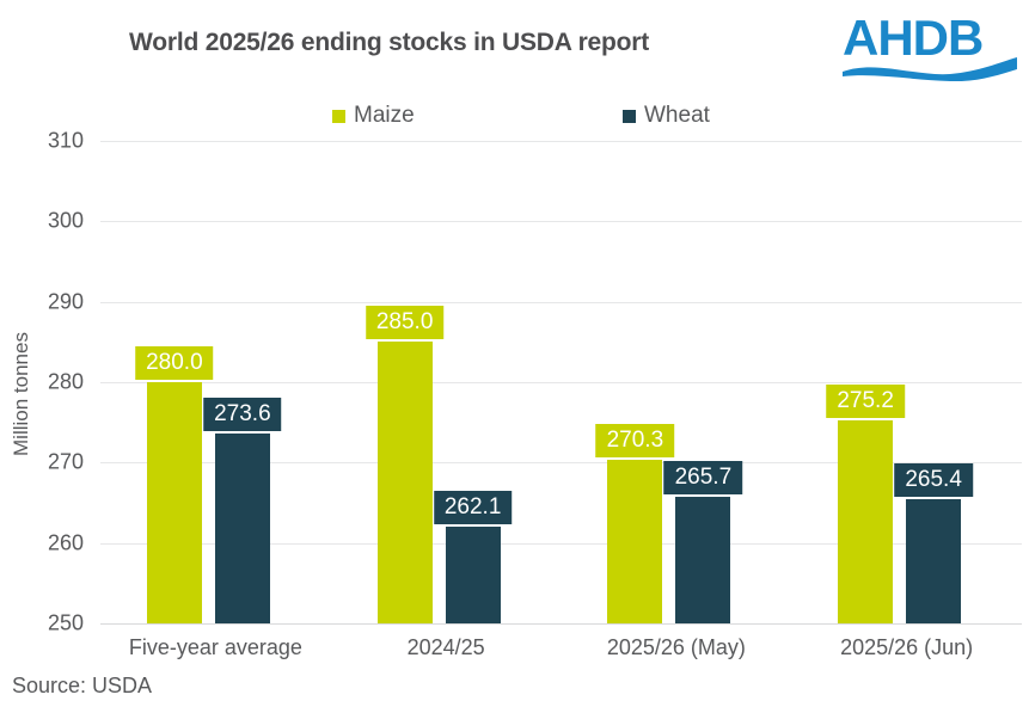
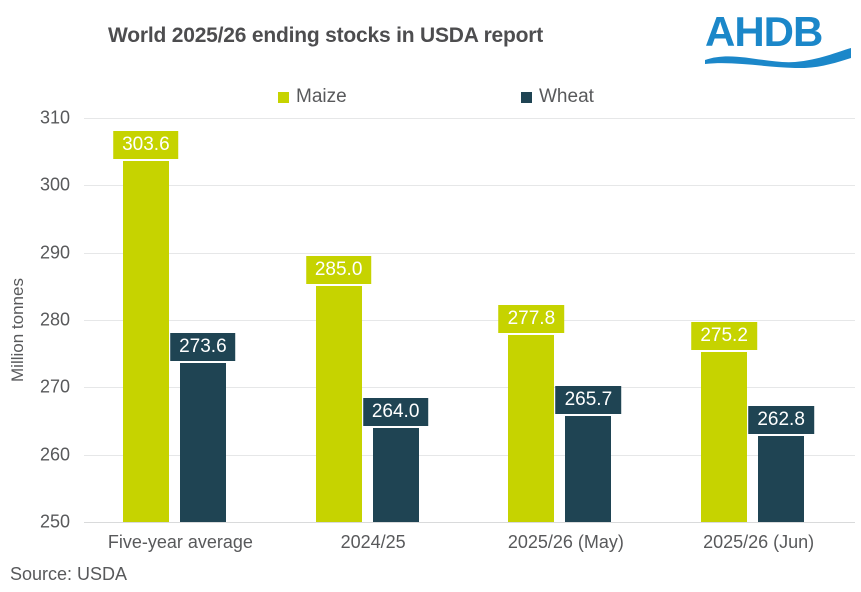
Maize/Five-year average: 280.0 -> 303.6
Wheat/2024/25: 262.1 -> 264.0
Maize/2025/26 (May): 270.3 -> 277.8
Wheat/2025/26 (Jun): 265.4 -> 262.8
